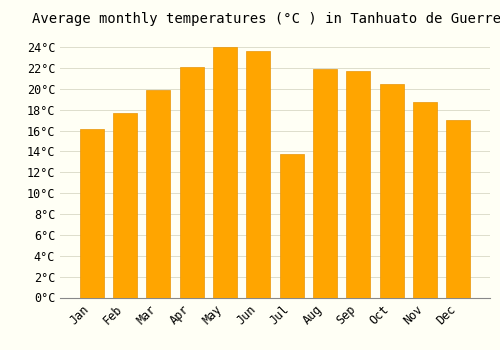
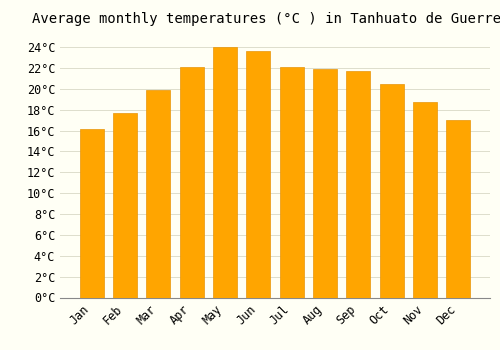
Jul: 13.8°C -> 22.1°C
